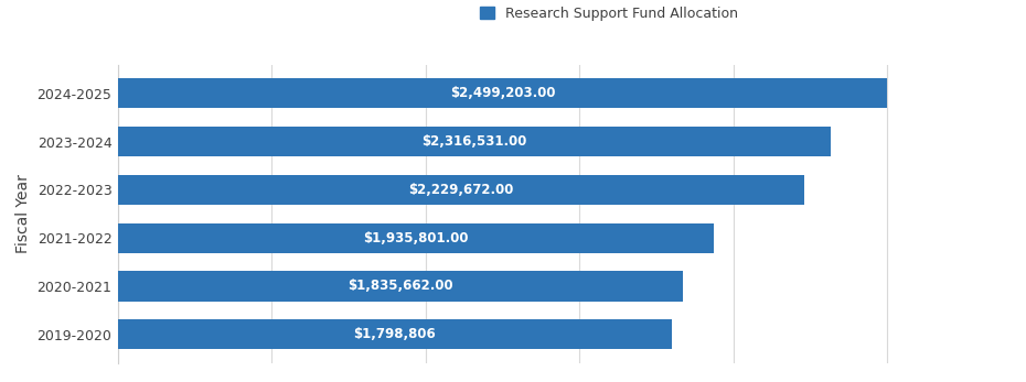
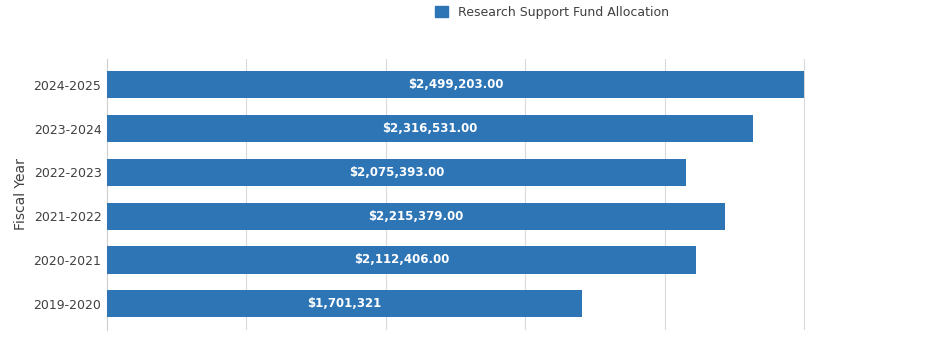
2022-2023: $2,229,672.00 -> $2,075,393.00
2021-2022: $1,935,801.00 -> $2,215,379.00
2020-2021: $1,835,662.00 -> $2,112,406.00
2019-2020: $1,798,806 -> $1,701,321
